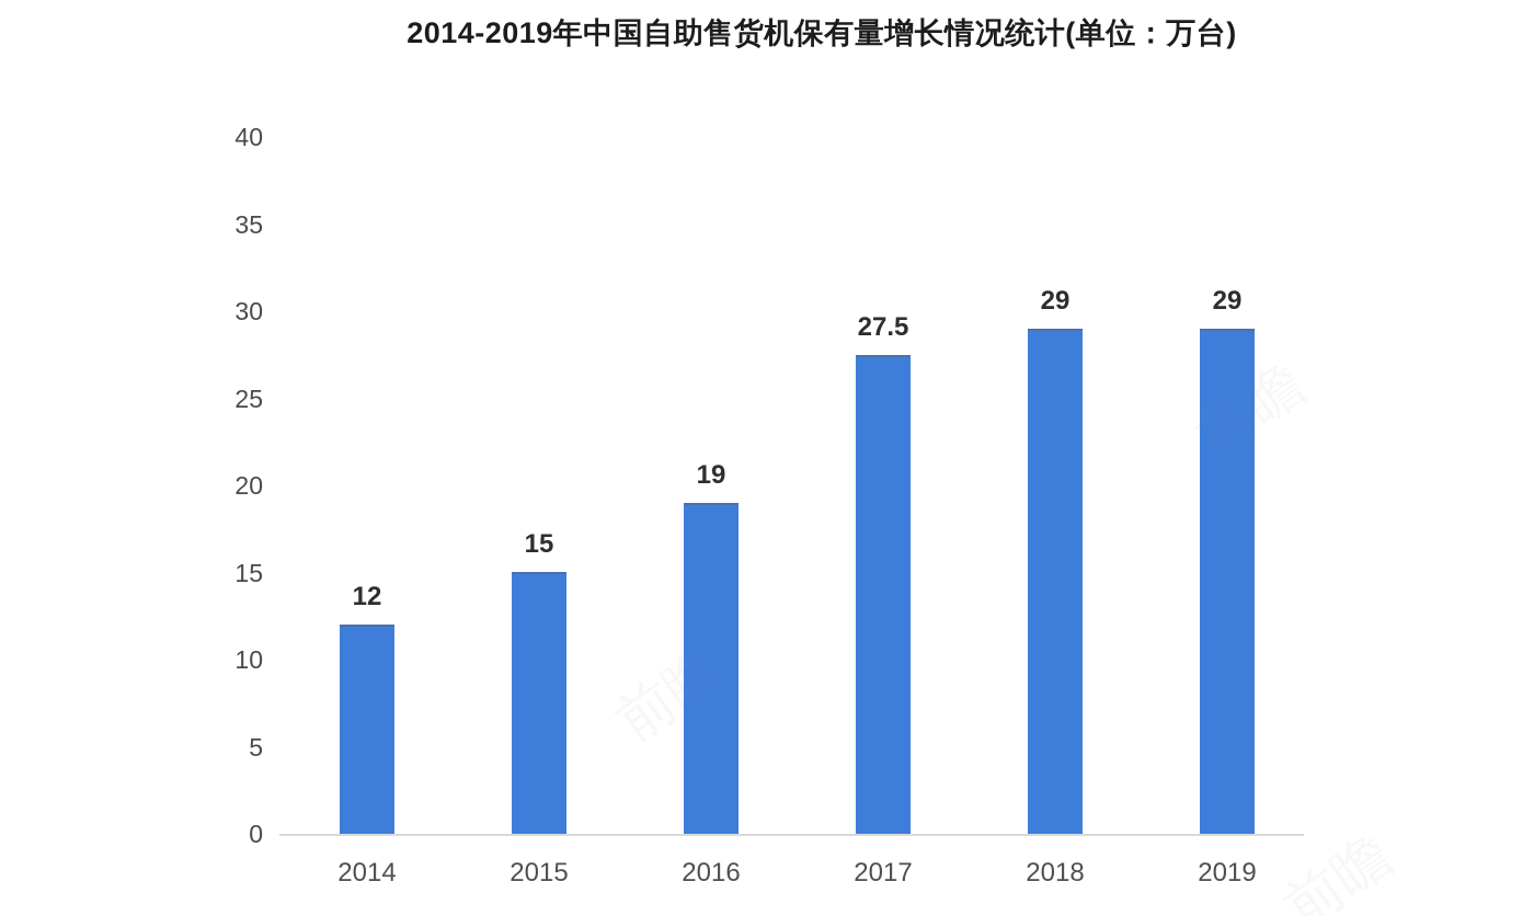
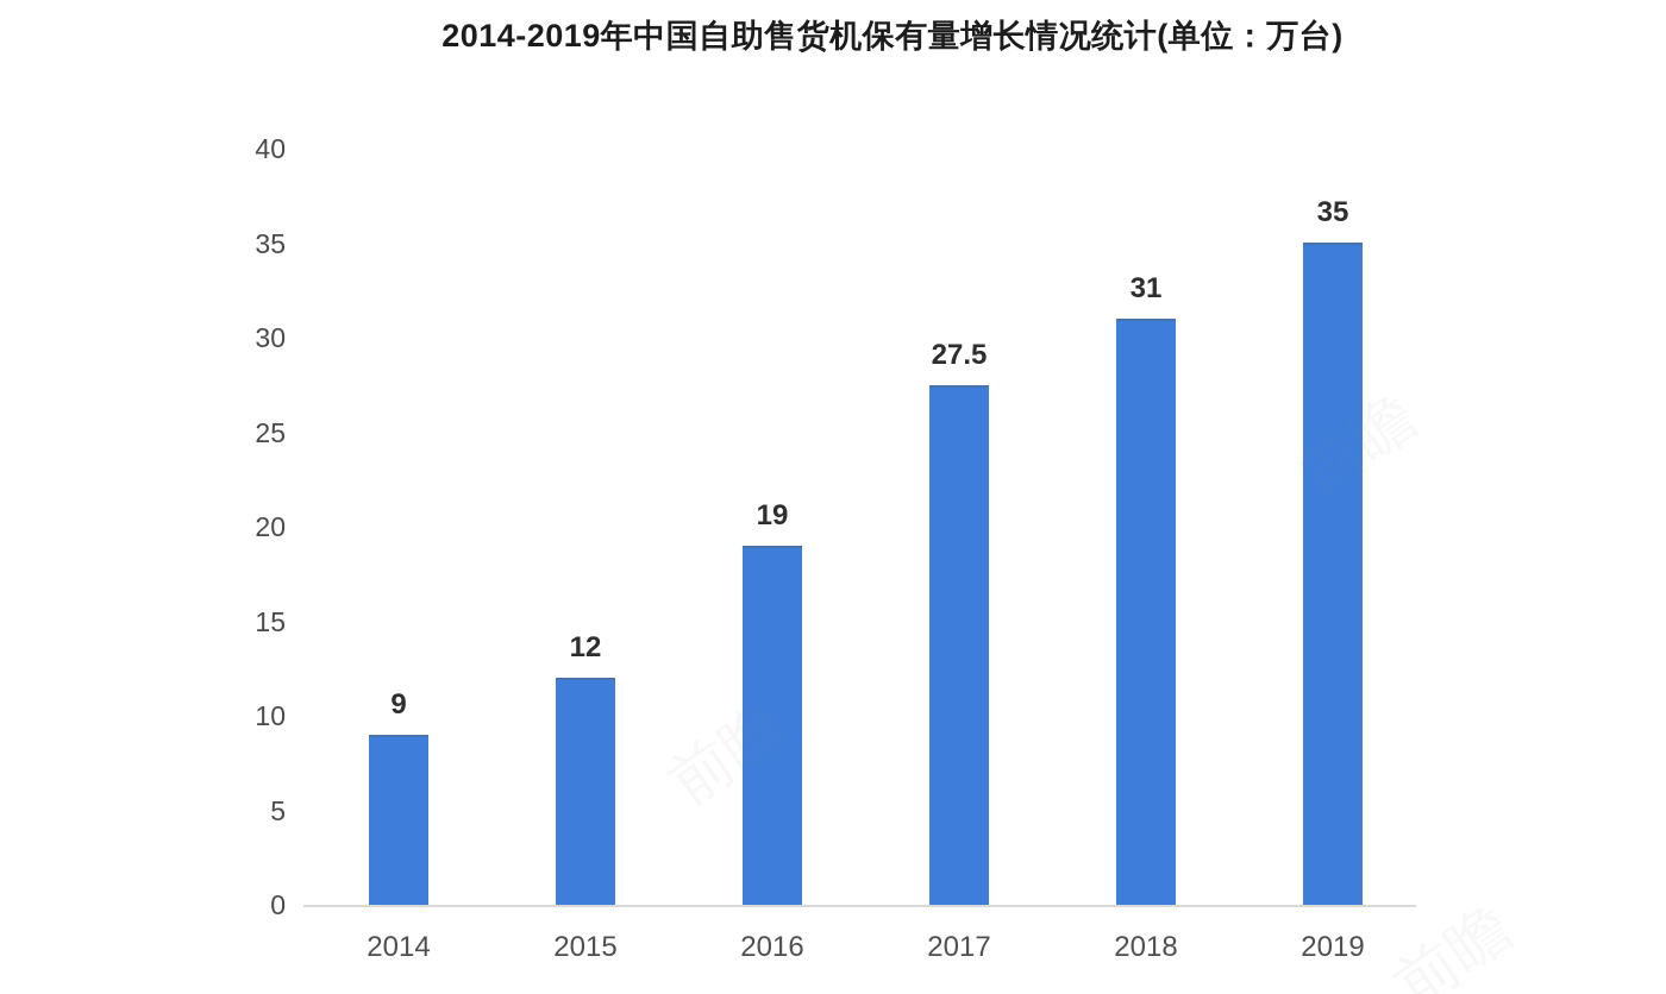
2014: 12 -> 9
2015: 15 -> 12
2018: 29 -> 31
2019: 29 -> 35
